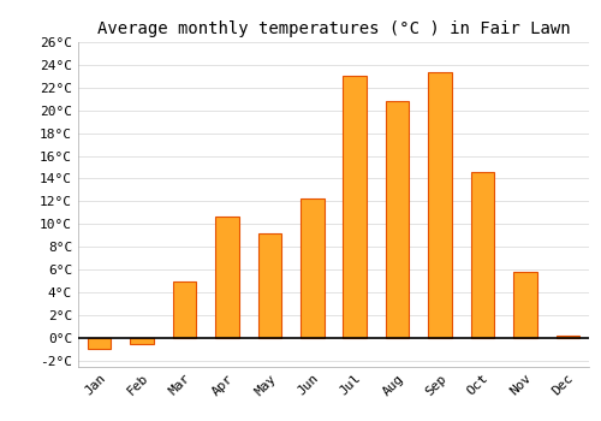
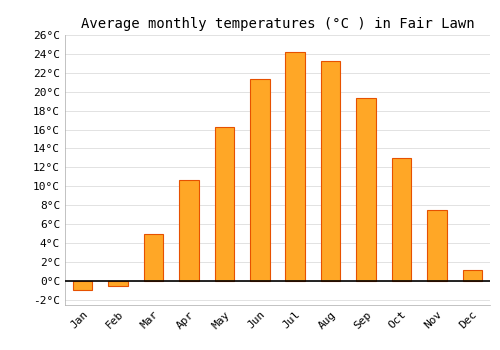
May: 9.2°C -> 16.3°C
Jun: 12.2°C -> 21.3°C
Jul: 23.0°C -> 24.2°C
Aug: 20.8°C -> 23.3°C
Sep: 23.4°C -> 19.3°C
Oct: 14.6°C -> 13.0°C
Nov: 5.8°C -> 7.5°C
Dec: 0.2°C -> 1.2°C
